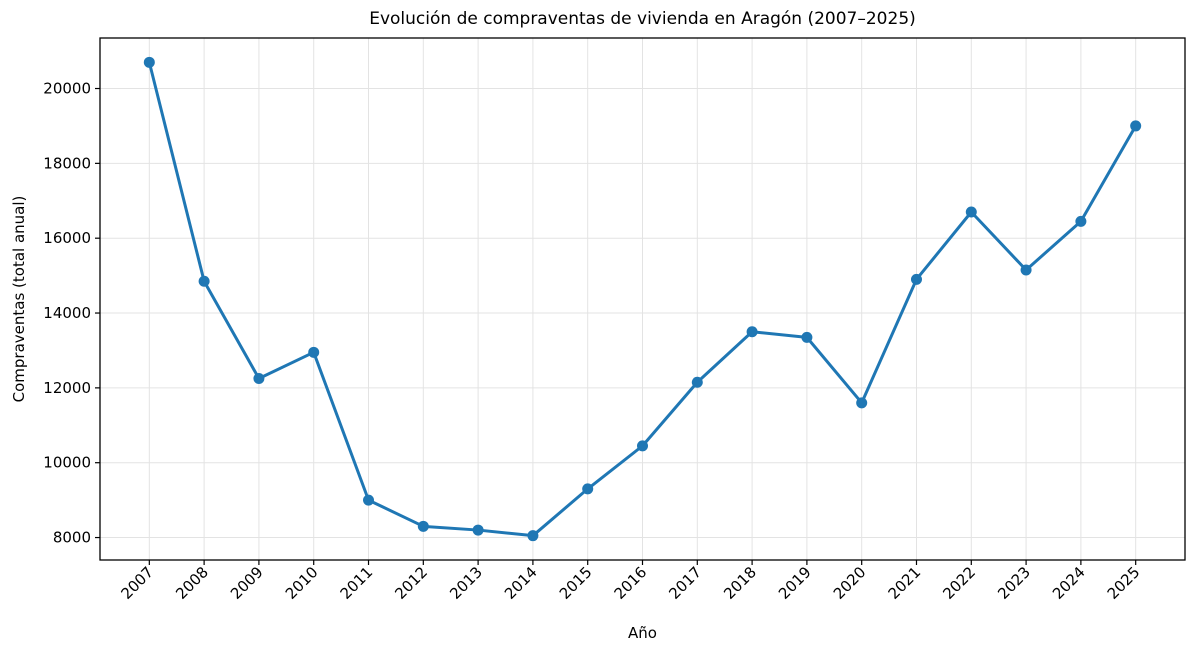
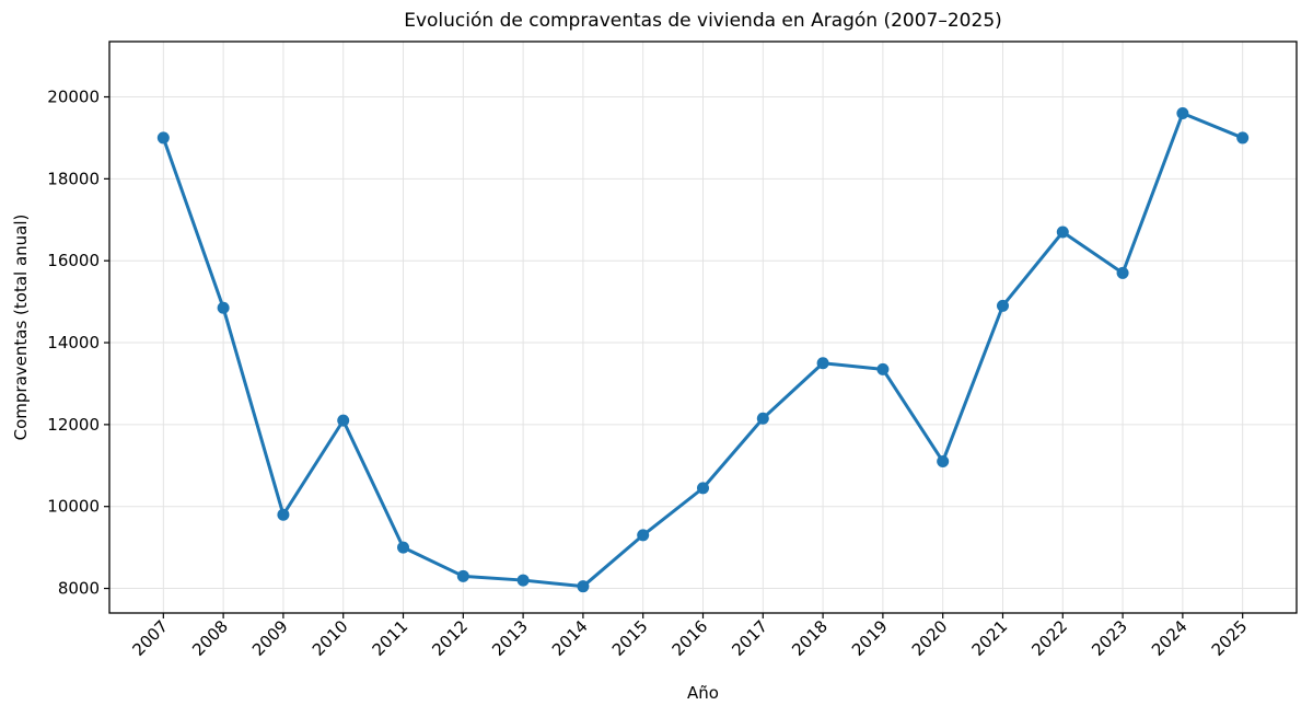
2007: 20700 -> 19000
2009: 12200 -> 9800
2010: 13000 -> 12100
2020: 11600 -> 11100
2023: 15200 -> 15700
2024: 16400 -> 19600
